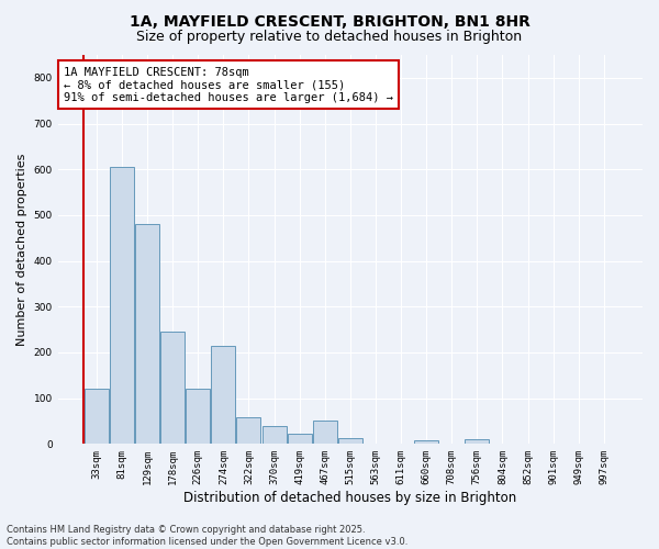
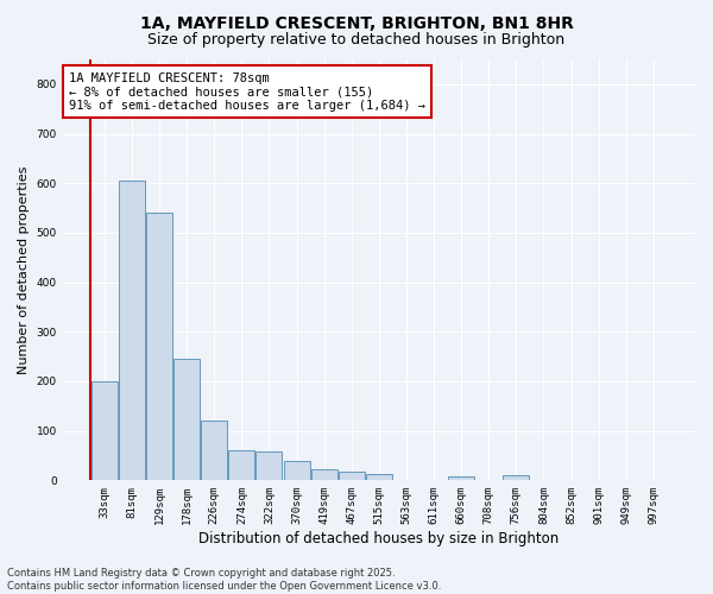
33sqm: 120 -> 200
129sqm: 480 -> 540
274sqm: 215 -> 60
467sqm: 50 -> 18
